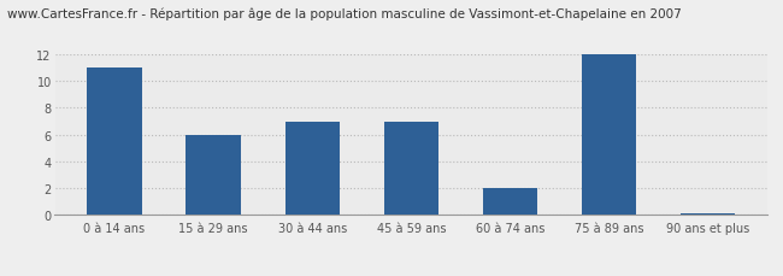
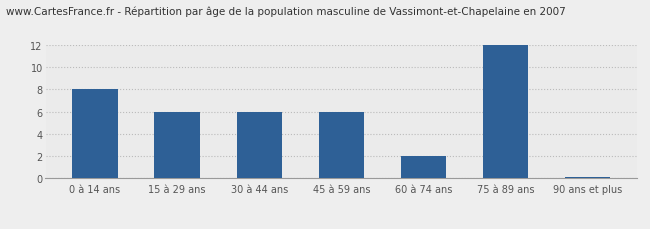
0 à 14 ans: 11.0 -> 8.0
30 à 44 ans: 7.0 -> 6.0
45 à 59 ans: 7.0 -> 6.0
